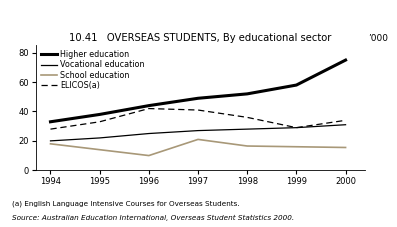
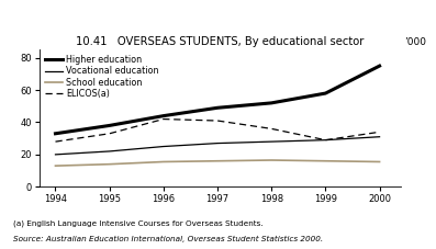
School education/1994: 18 -> 13
School education/1996: 10 -> 16
School education/1997: 21 -> 16
